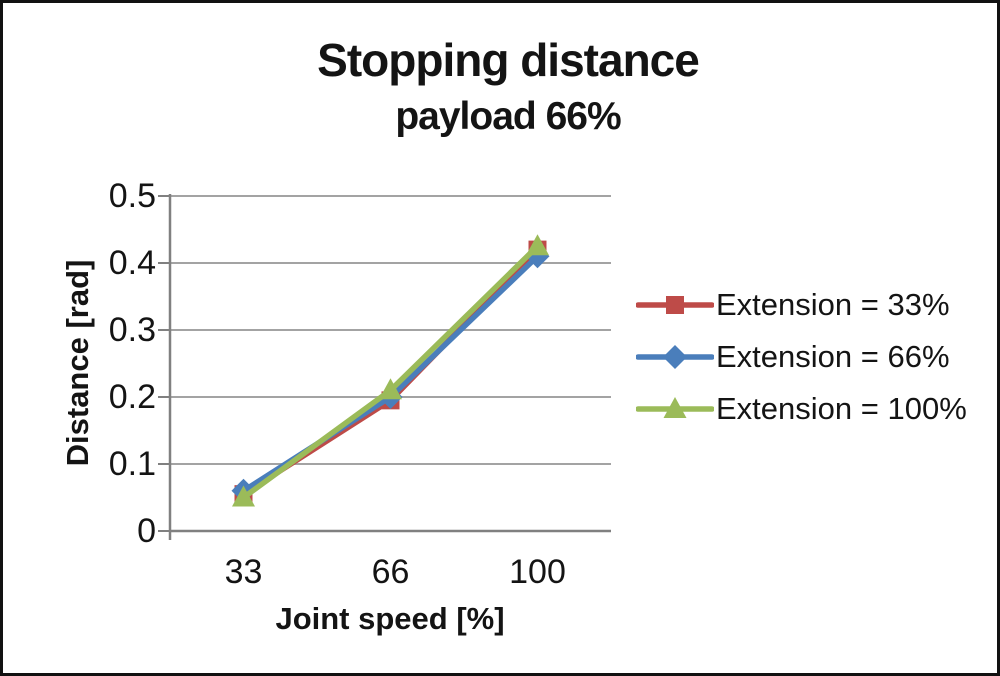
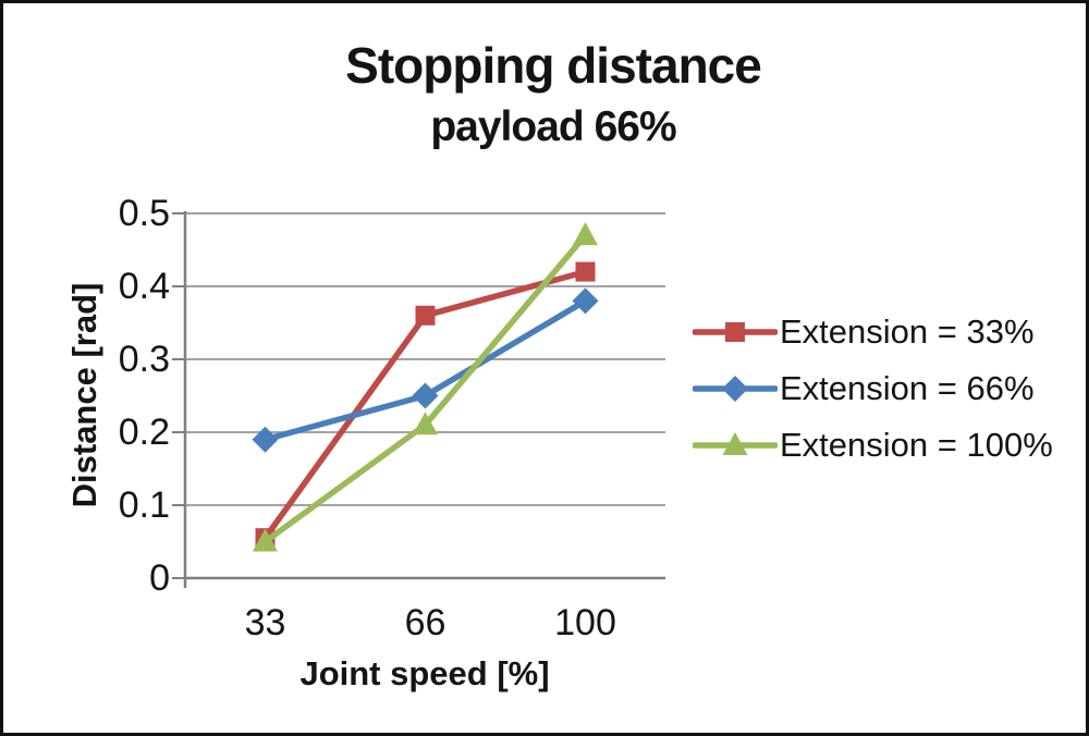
Extension = 66%/33: 0.06 -> 0.19
Extension = 33%/66: 0.20 -> 0.36
Extension = 66%/66: 0.20 -> 0.25
Extension = 66%/100: 0.41 -> 0.38
Extension = 100%/100: 0.42 -> 0.47
